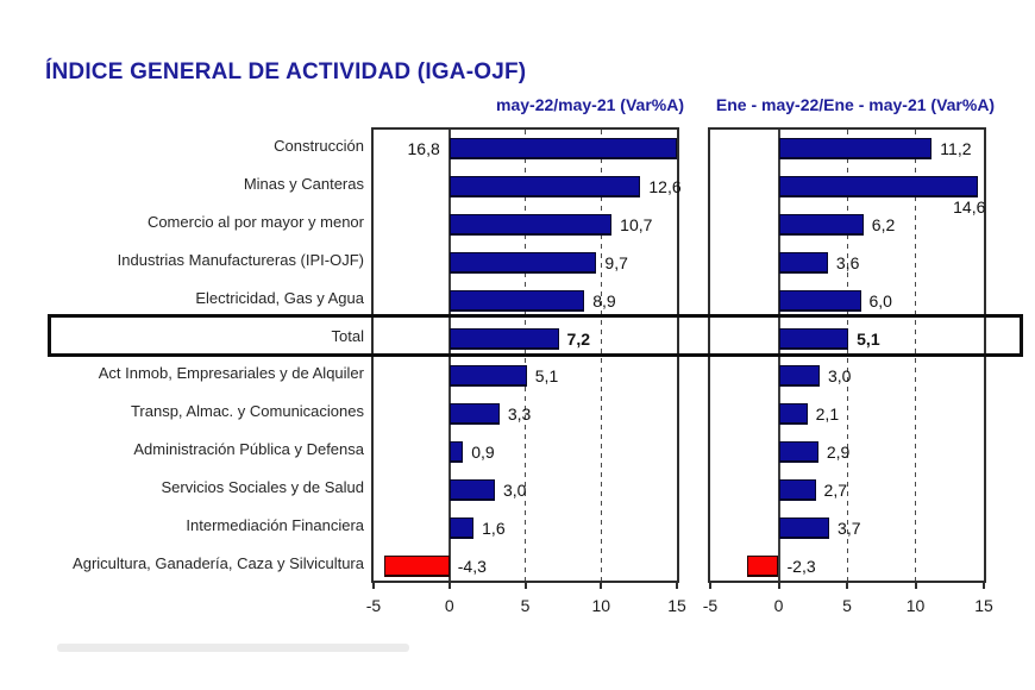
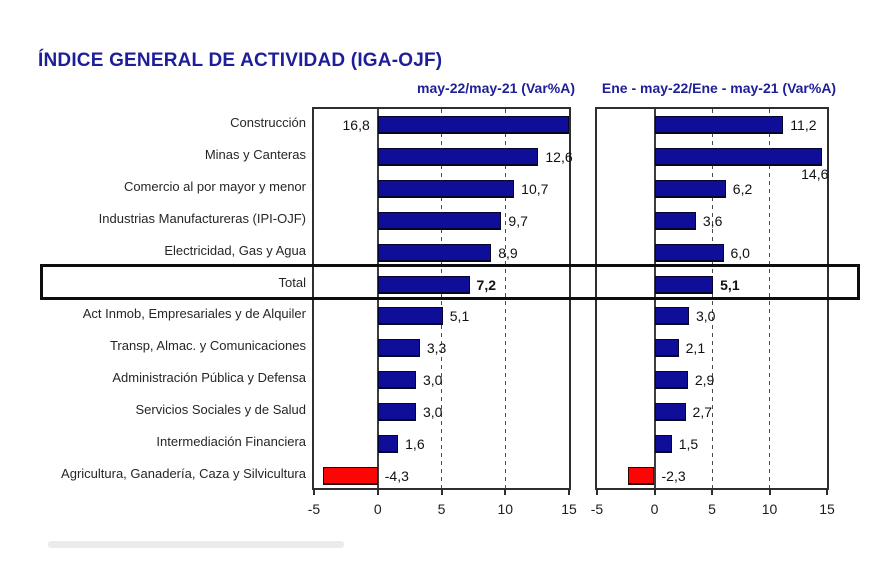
may-22/may-21 (Var%A)/Administración Pública y Defensa: 0,9 -> 3,0
Ene - may-22/Ene - may-21 (Var%A)/Intermediación Financiera: 3,7 -> 1,5
